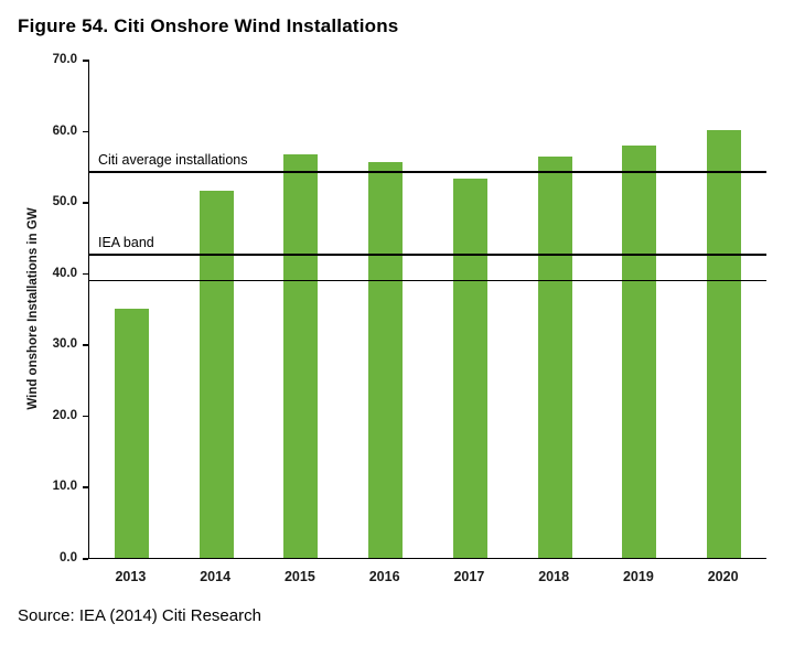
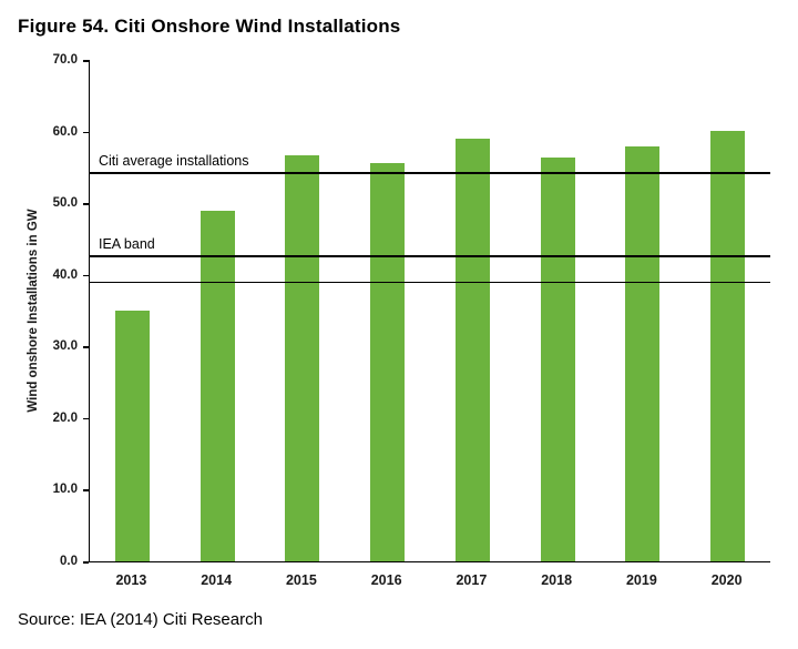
2014: 52 -> 49
2017: 53 -> 59
